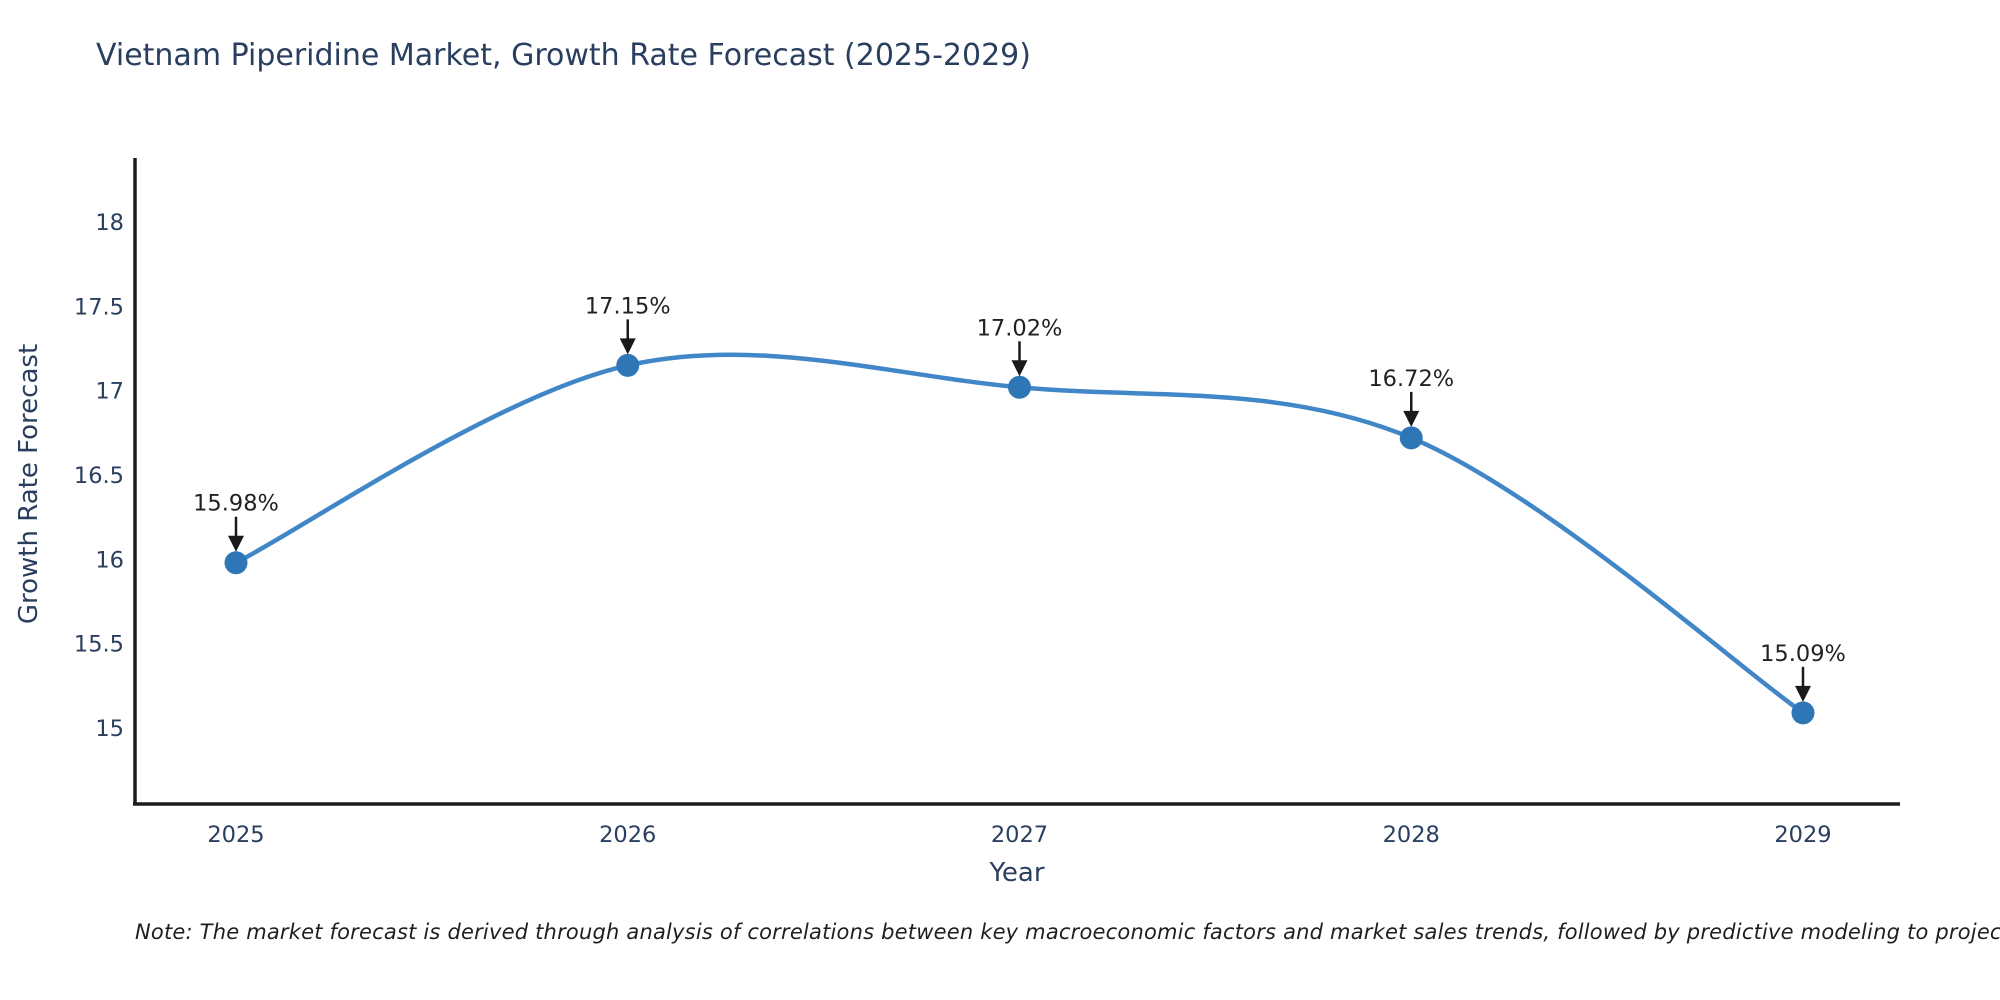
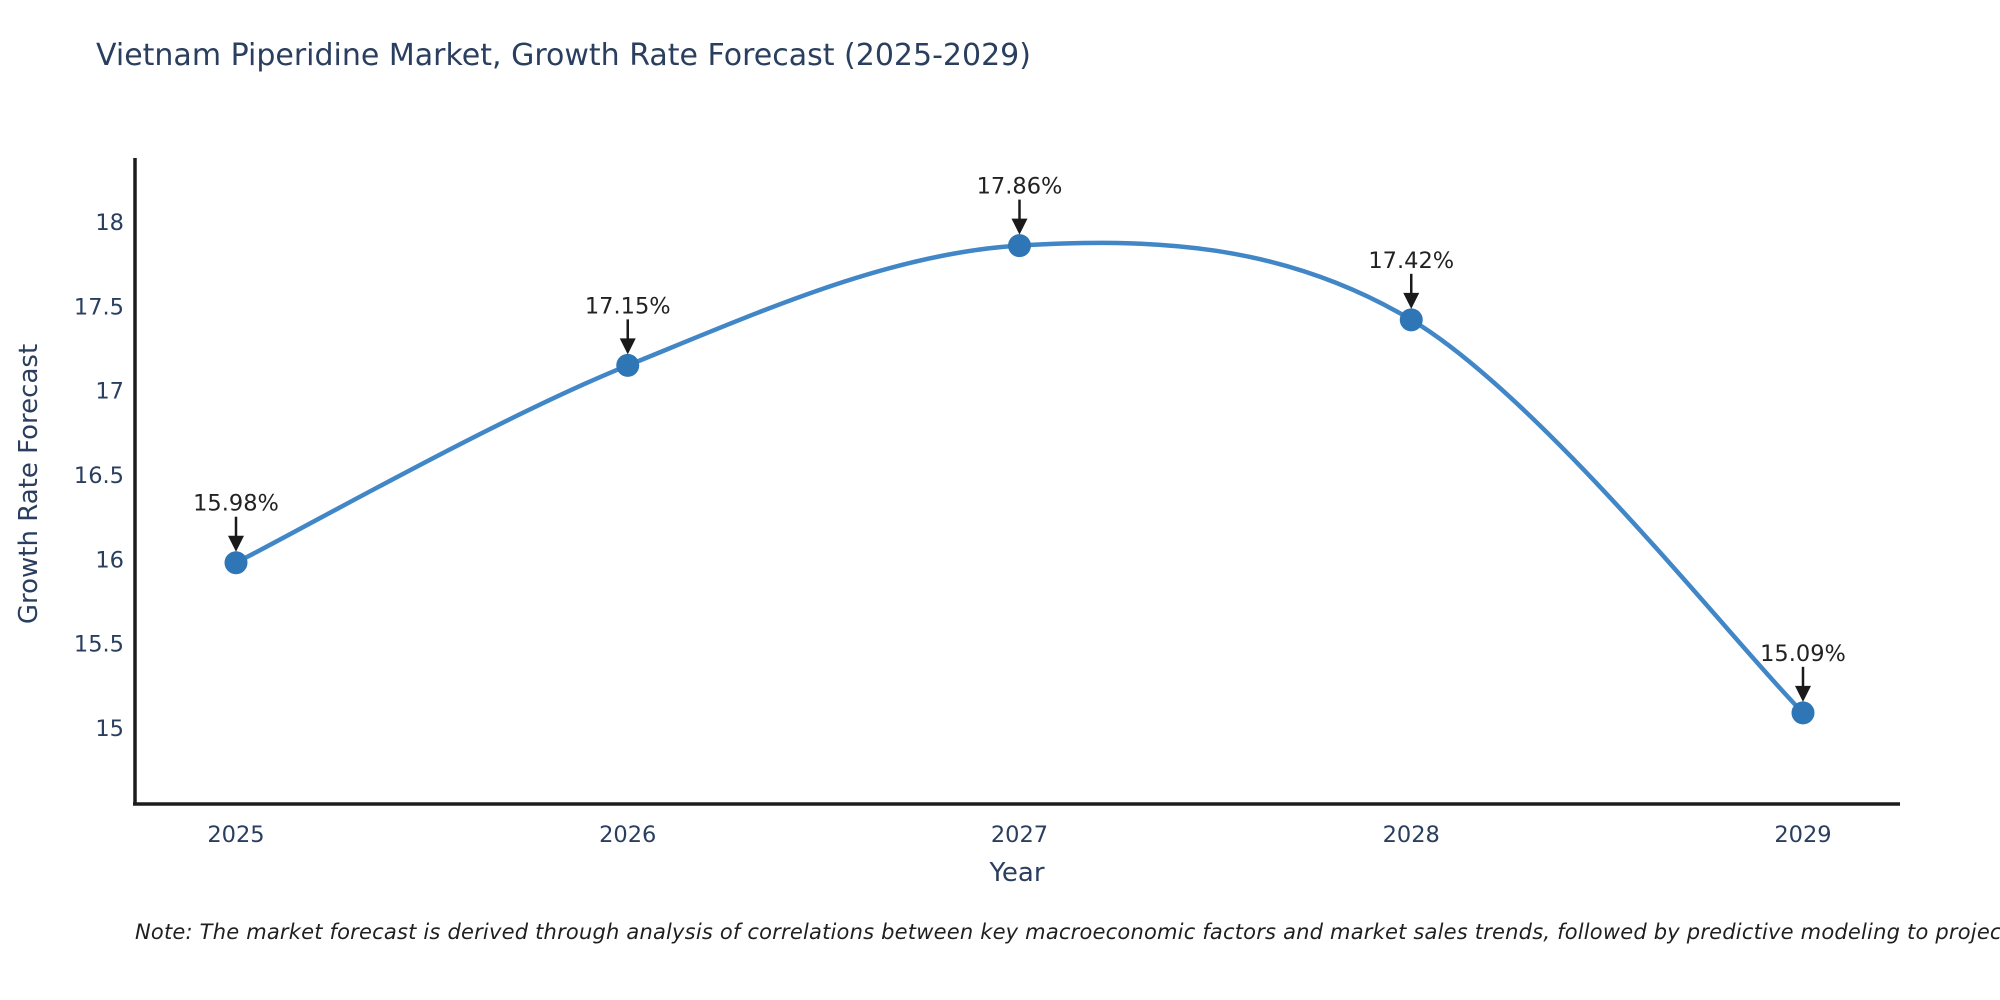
2027: 17.02% -> 17.86%
2028: 16.72% -> 17.42%
